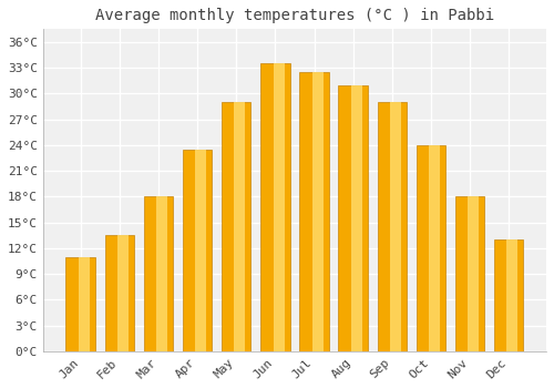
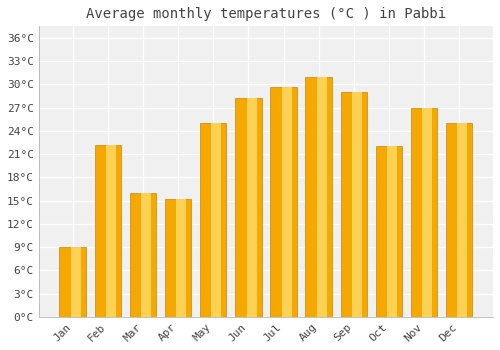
Jan: 11.0°C -> 9.0°C
Feb: 13.5°C -> 22.2°C
Mar: 18.0°C -> 16.0°C
Apr: 23.5°C -> 15.2°C
May: 29.0°C -> 25.0°C
Jun: 33.5°C -> 28.2°C
Jul: 32.5°C -> 29.6°C
Oct: 24.0°C -> 22.0°C
Nov: 18.0°C -> 27.0°C
Dec: 13.0°C -> 25.0°C
